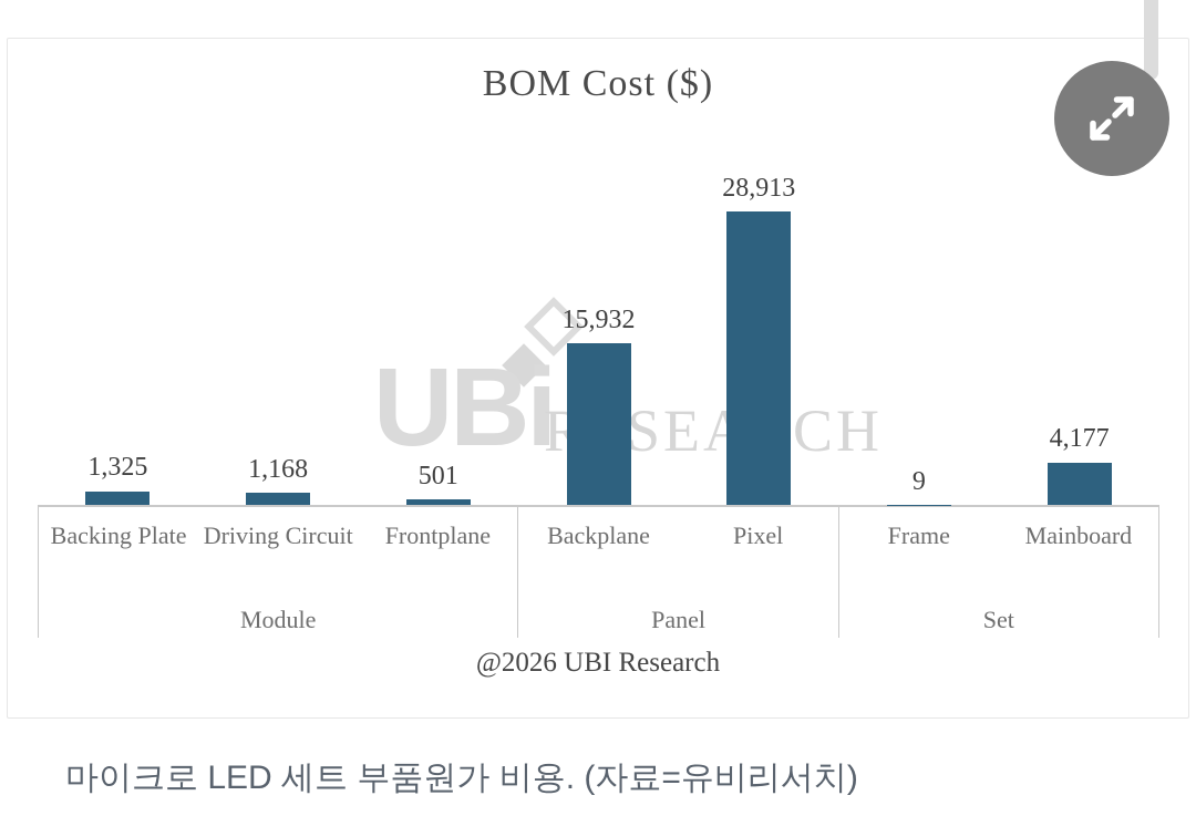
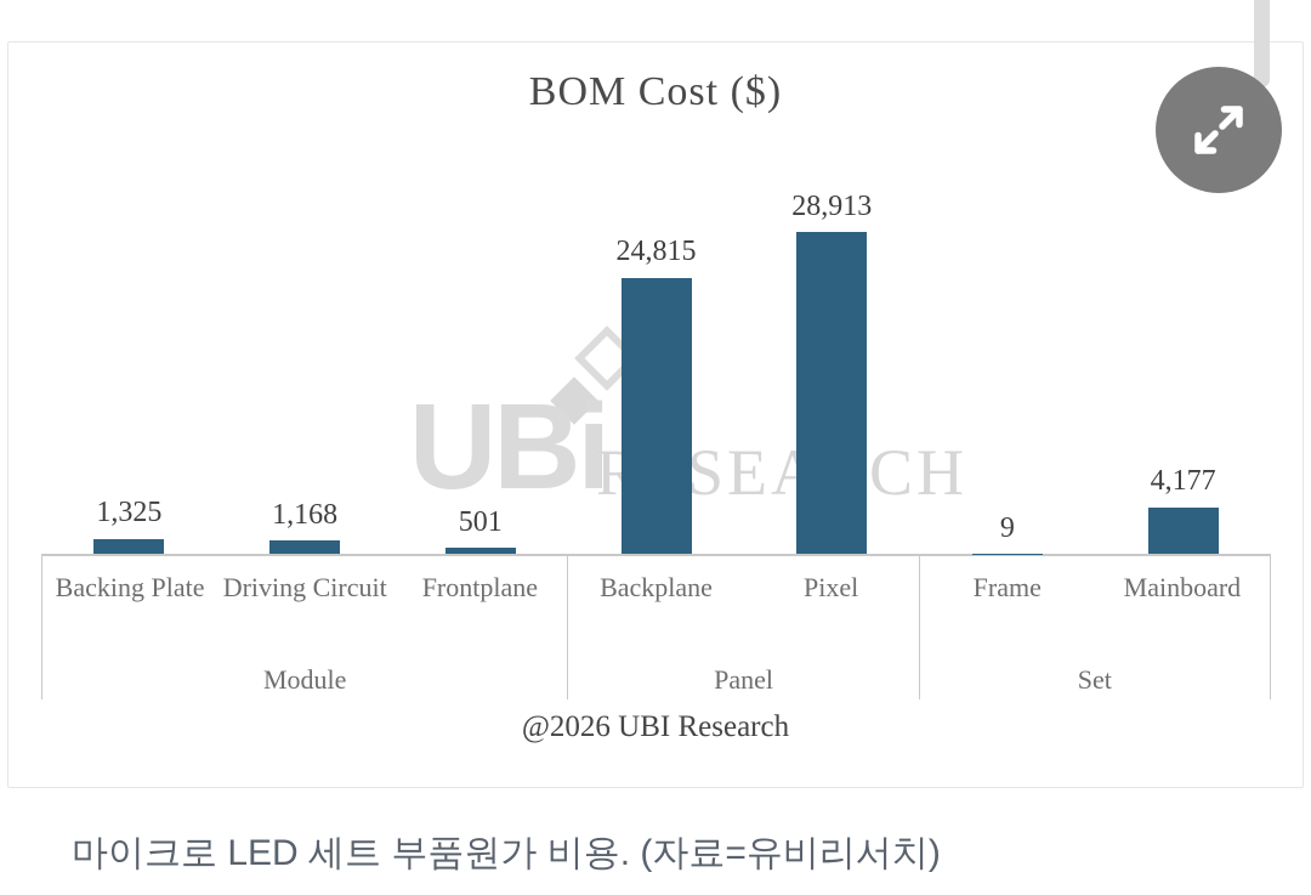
Backplane: 15,932 -> 24,815
